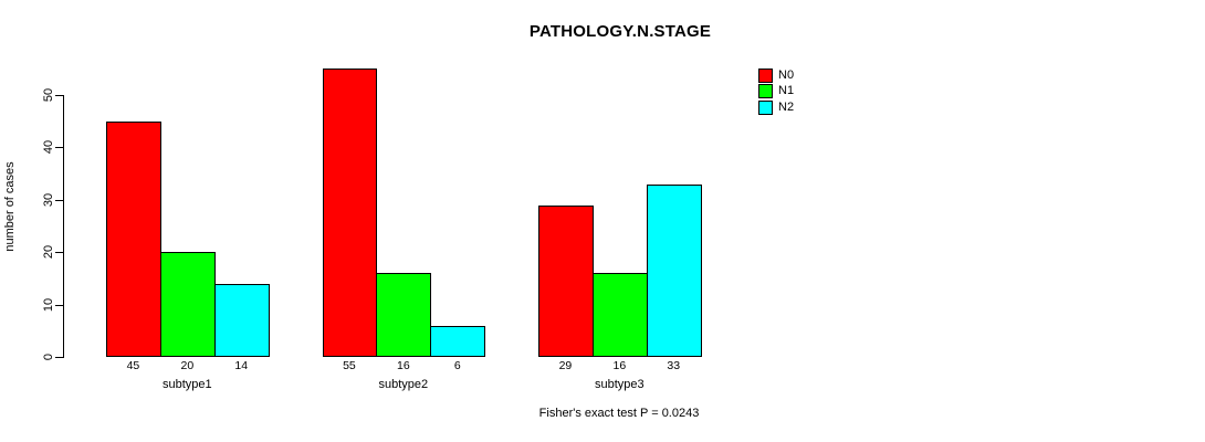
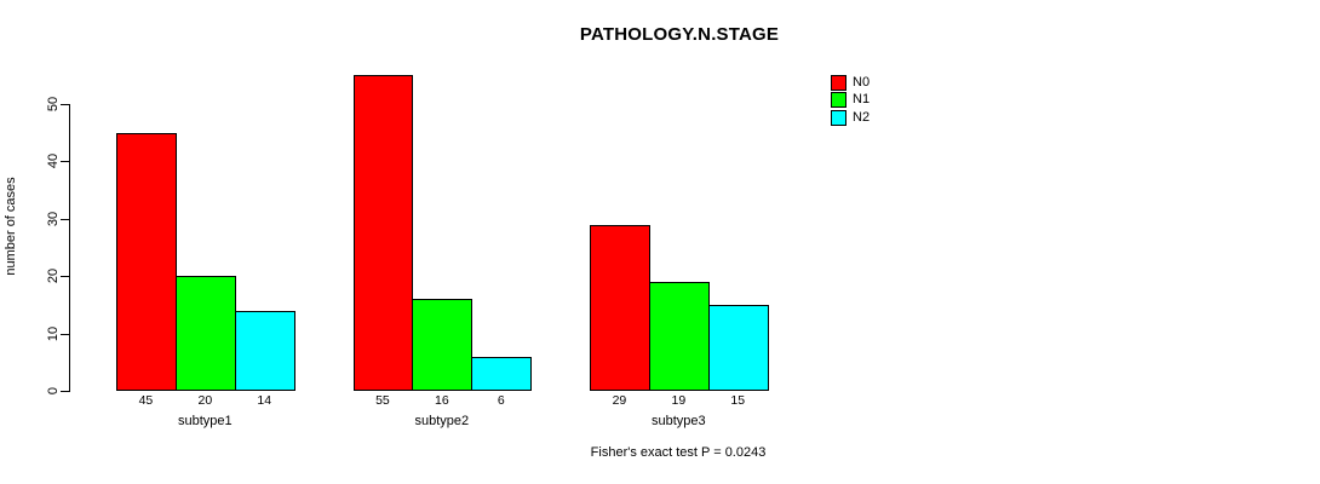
N1/subtype3: 16 -> 19
N2/subtype3: 33 -> 15
